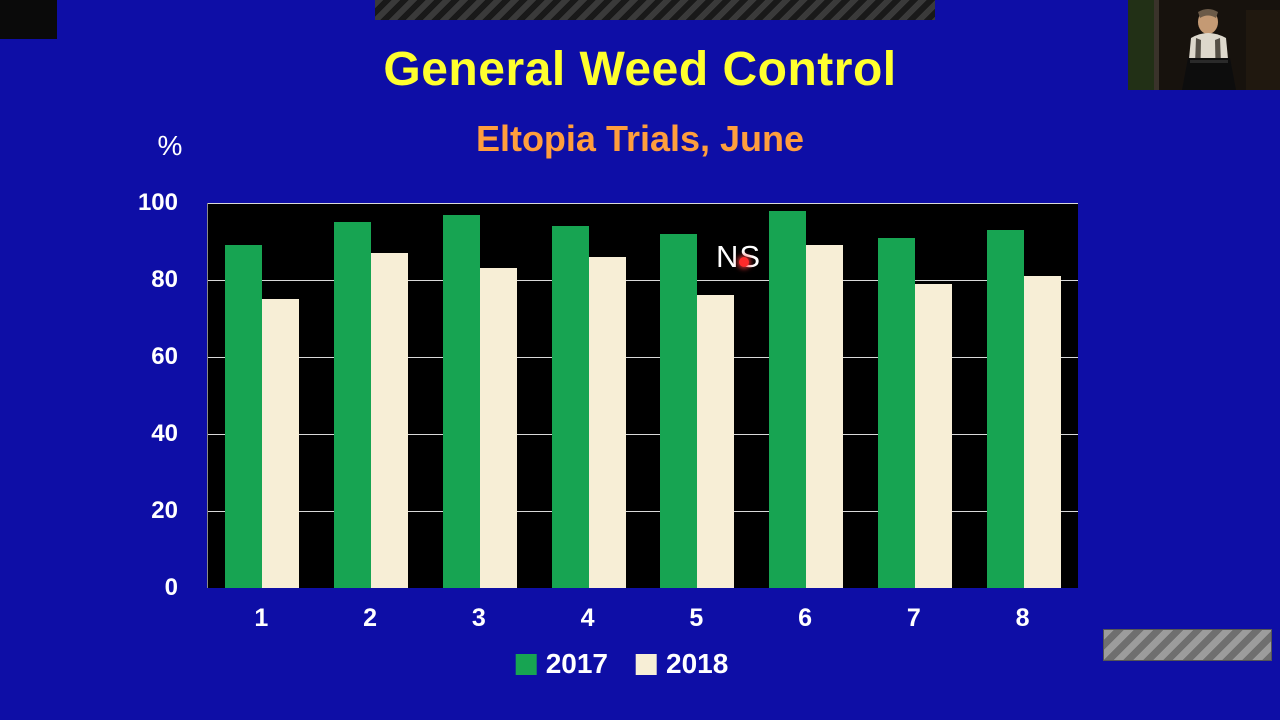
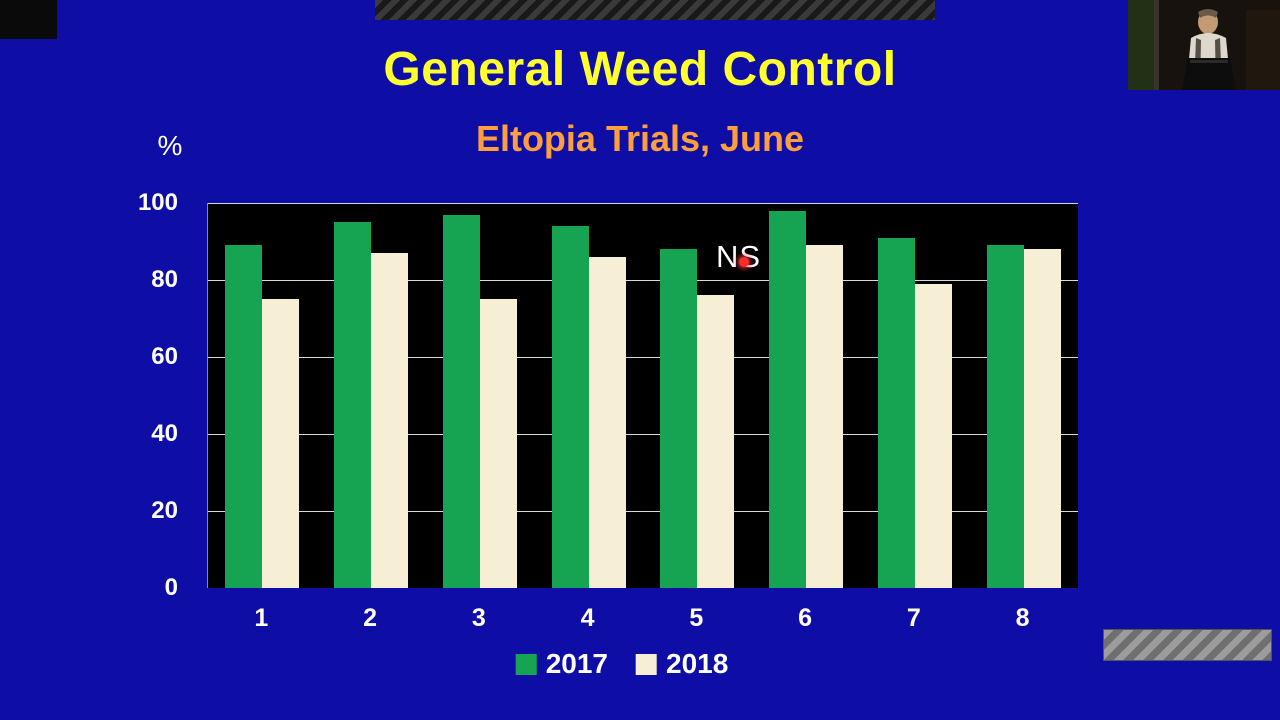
2018/3: 83 -> 75
2017/5: 92 -> 88
2017/8: 93 -> 89
2018/8: 81 -> 88
